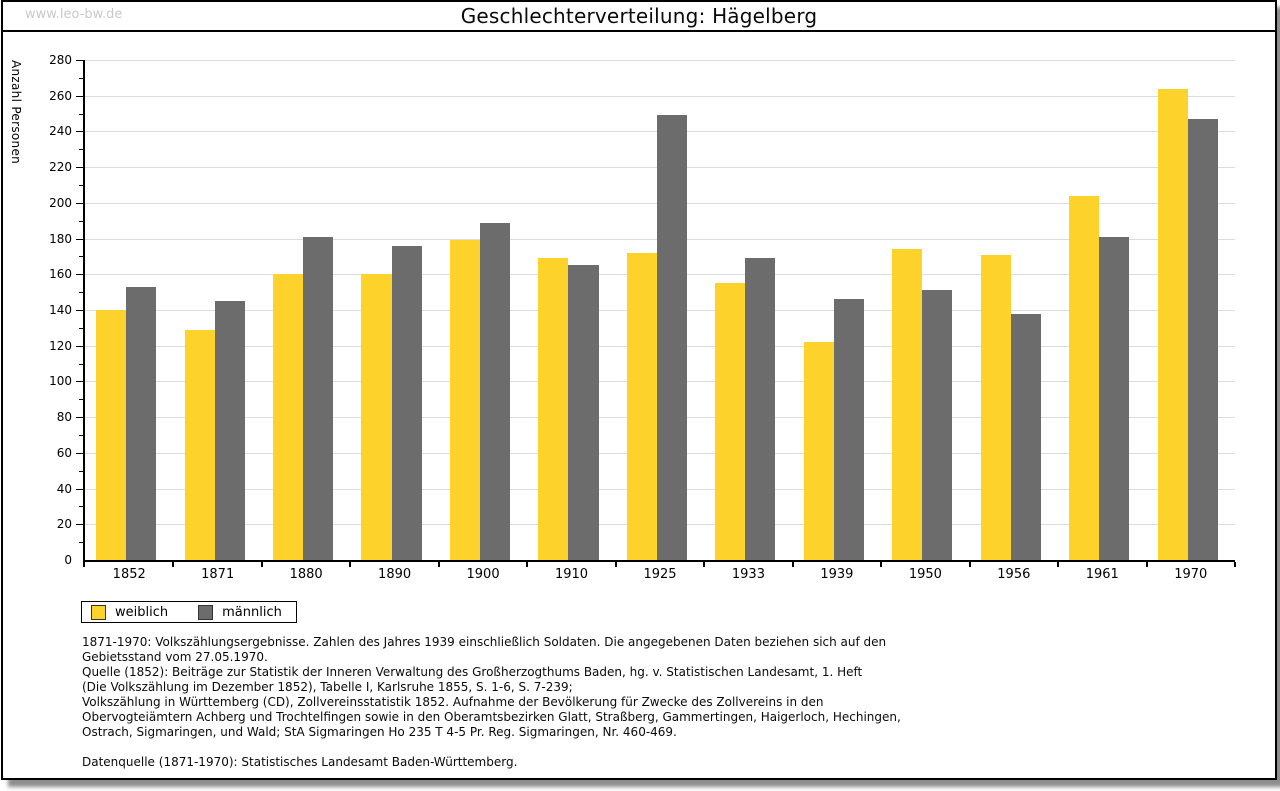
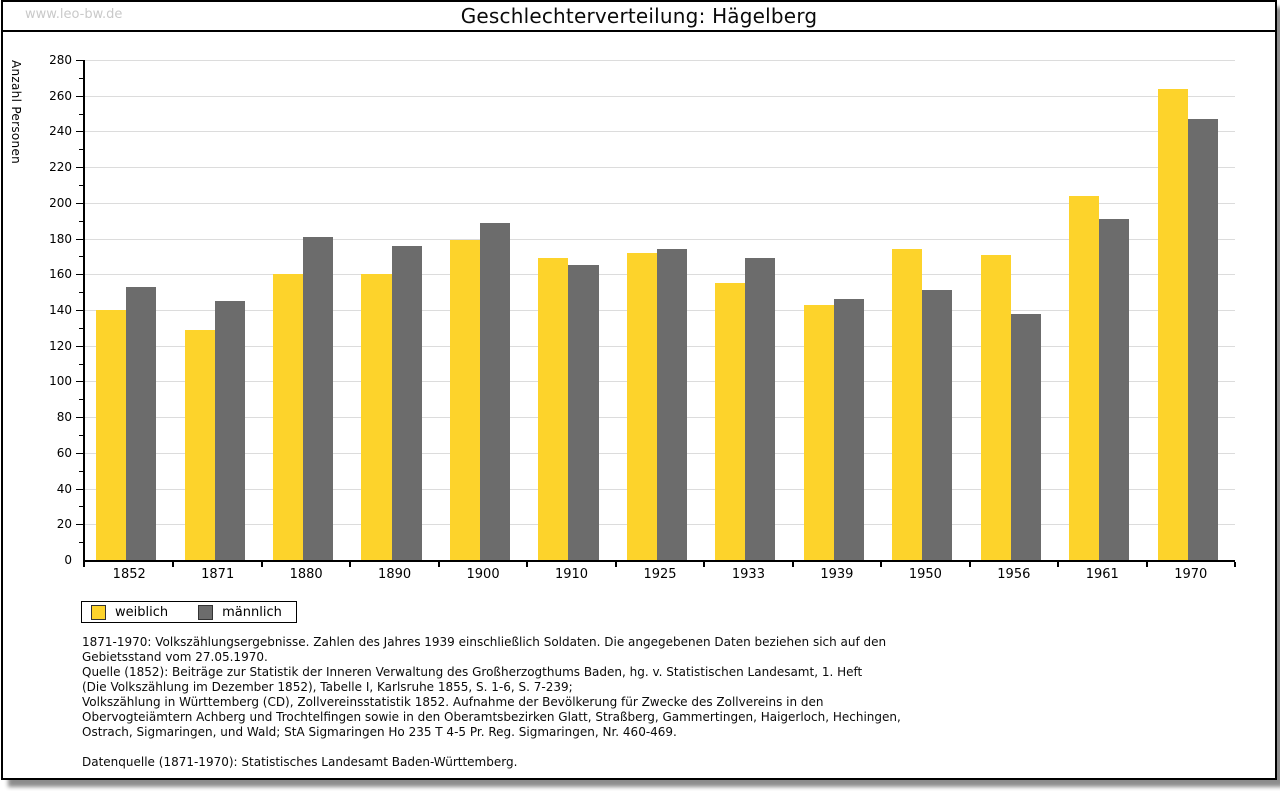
männlich/1925: 249 -> 174
weiblich/1939: 122 -> 143
männlich/1961: 181 -> 191
